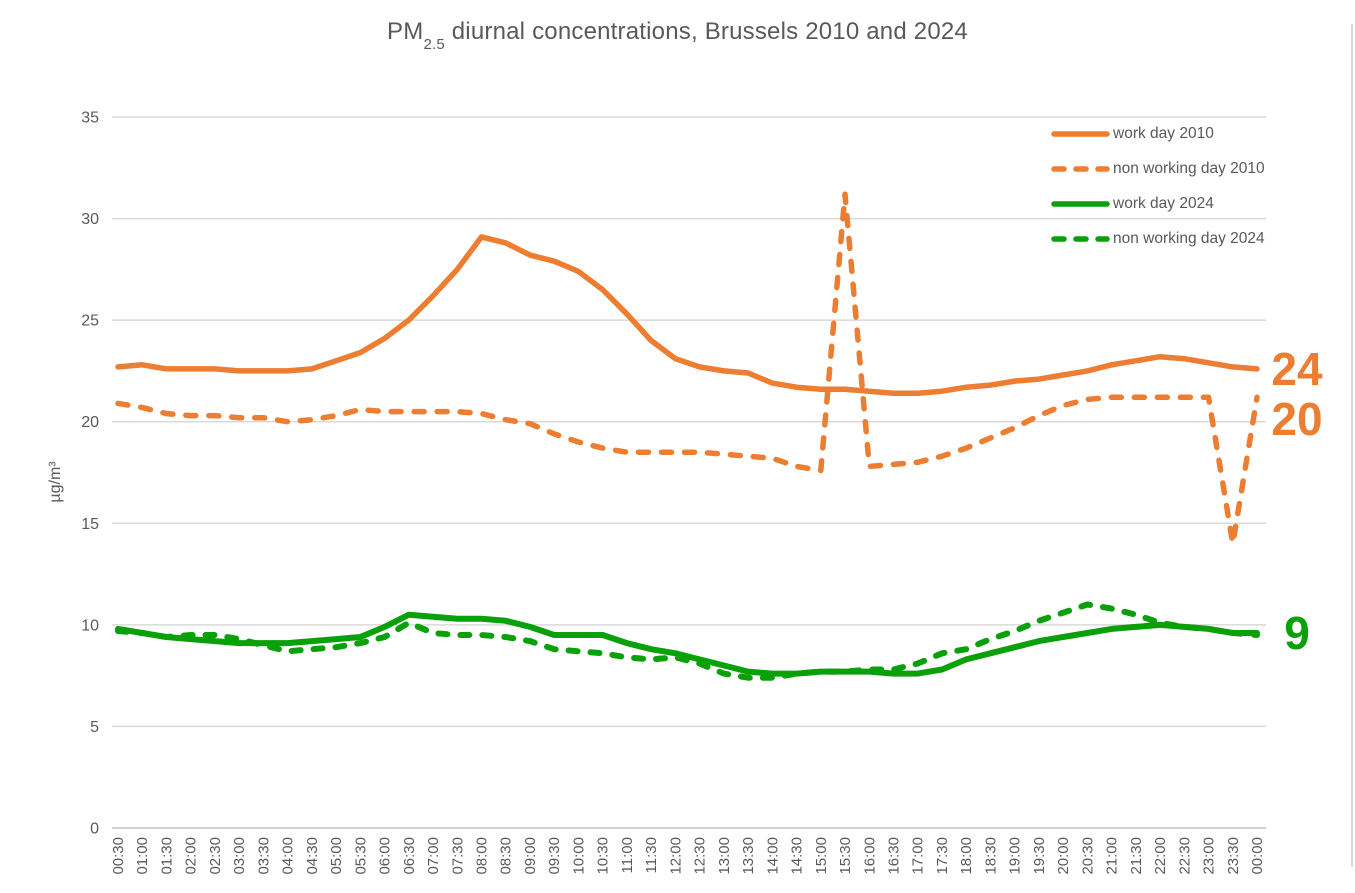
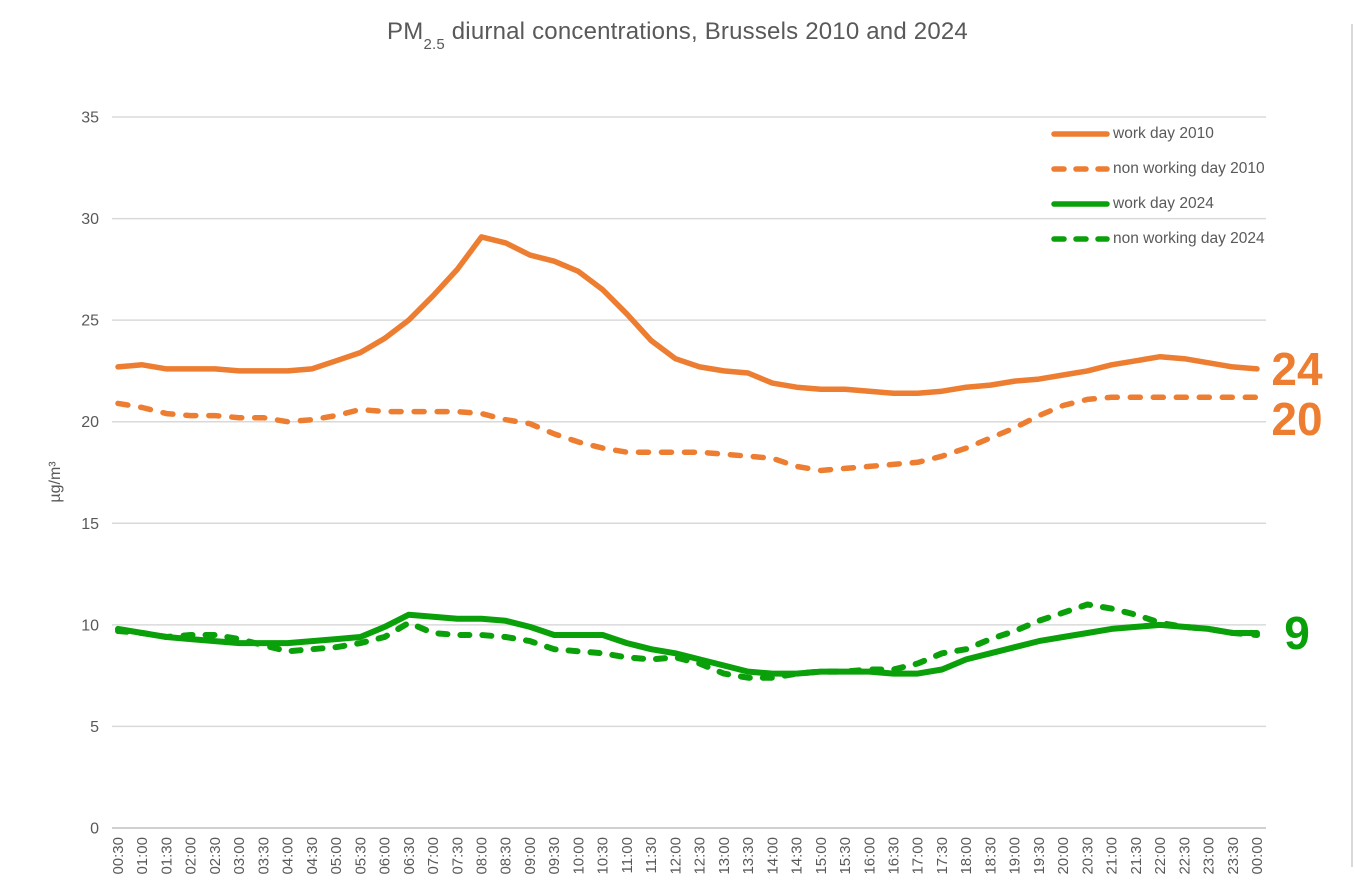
non working day 2010/15:30: 31.2 -> 17.7
non working day 2010/23:30: 14.0 -> 21.2
